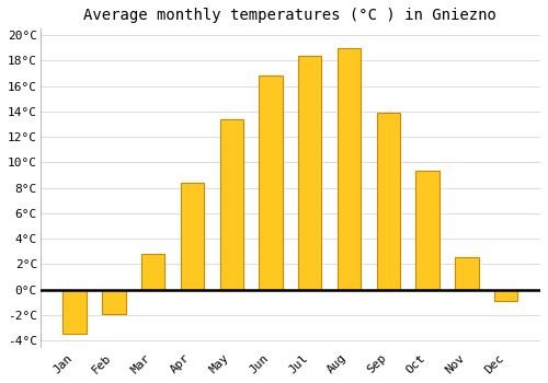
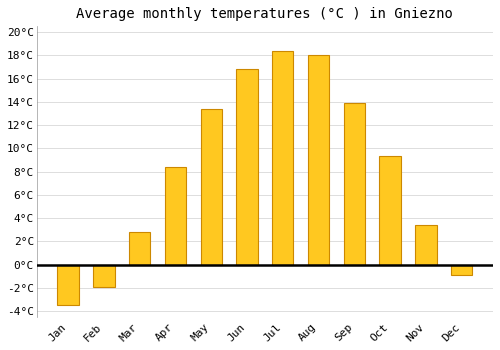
Aug: 19.0°C -> 18.0°C
Nov: 2.5°C -> 3.4°C
